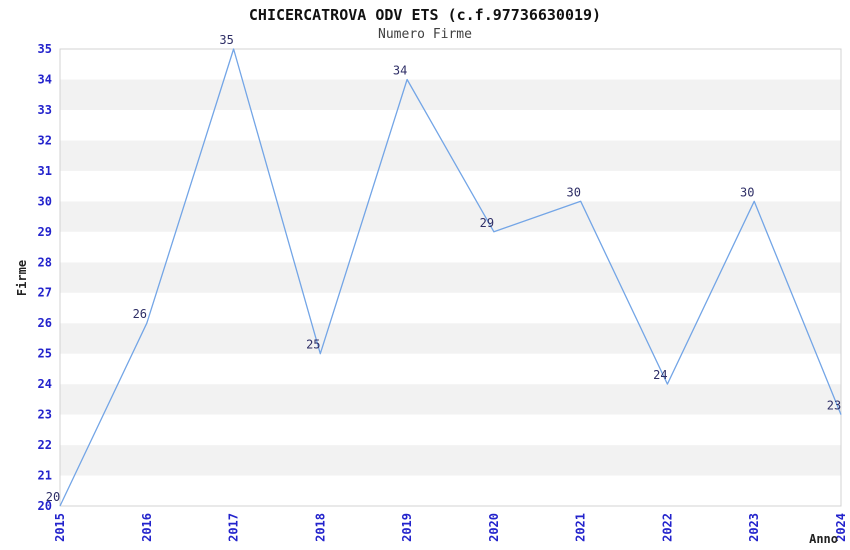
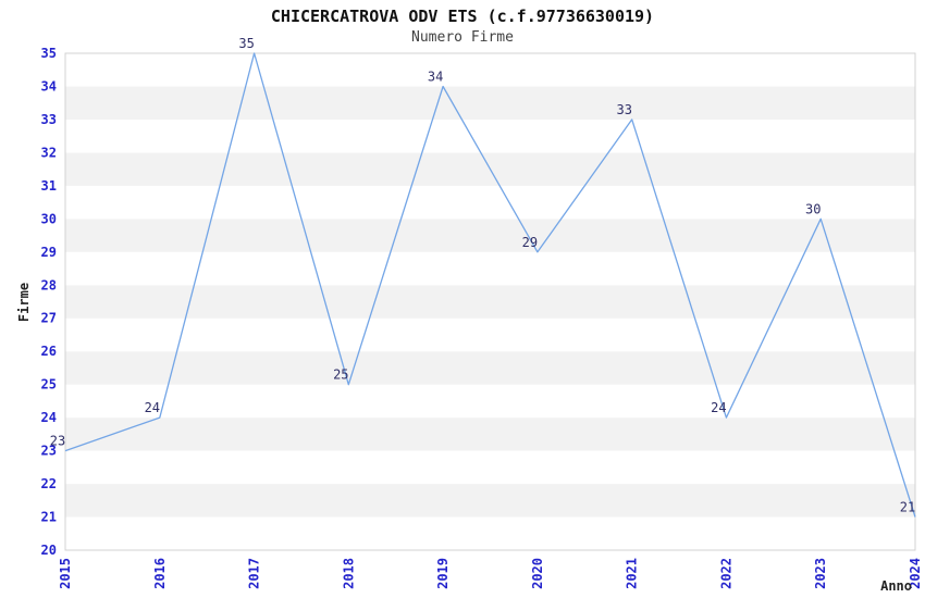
2015: 20 -> 23
2016: 26 -> 24
2021: 30 -> 33
2024: 23 -> 21
